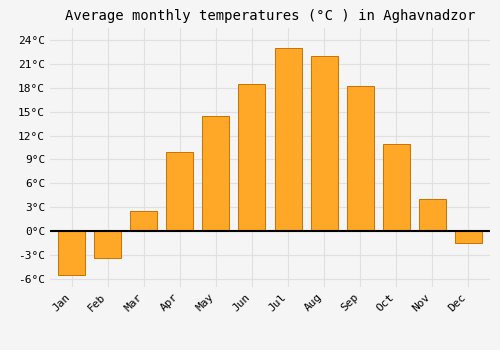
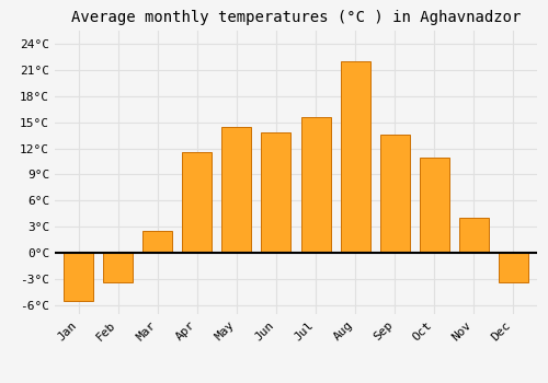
Apr: 10.0°C -> 11.6°C
Jun: 18.5°C -> 13.8°C
Jul: 23.0°C -> 15.6°C
Sep: 18.2°C -> 13.6°C
Dec: -1.5°C -> -3.4°C
